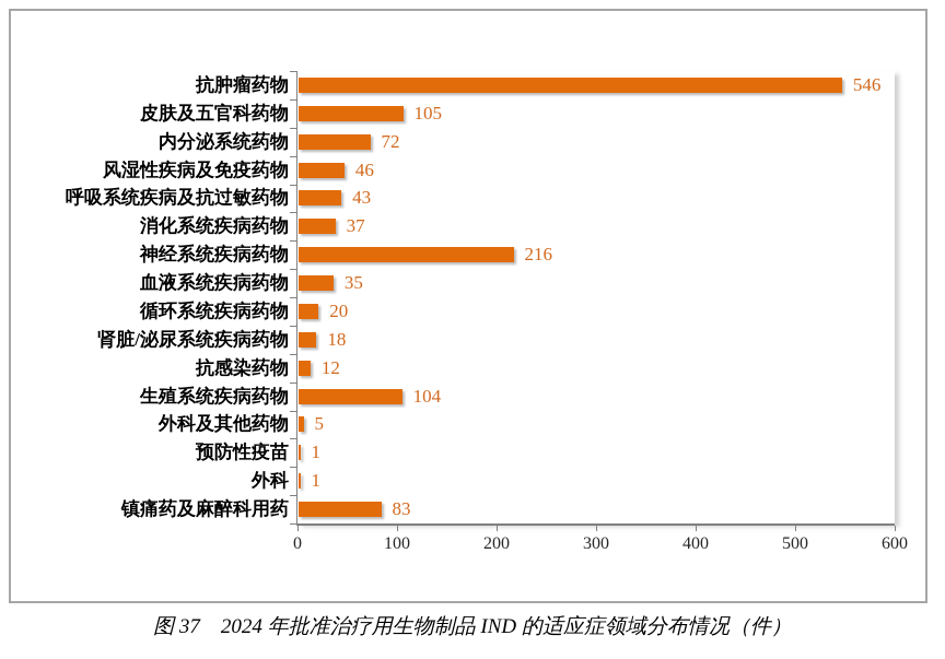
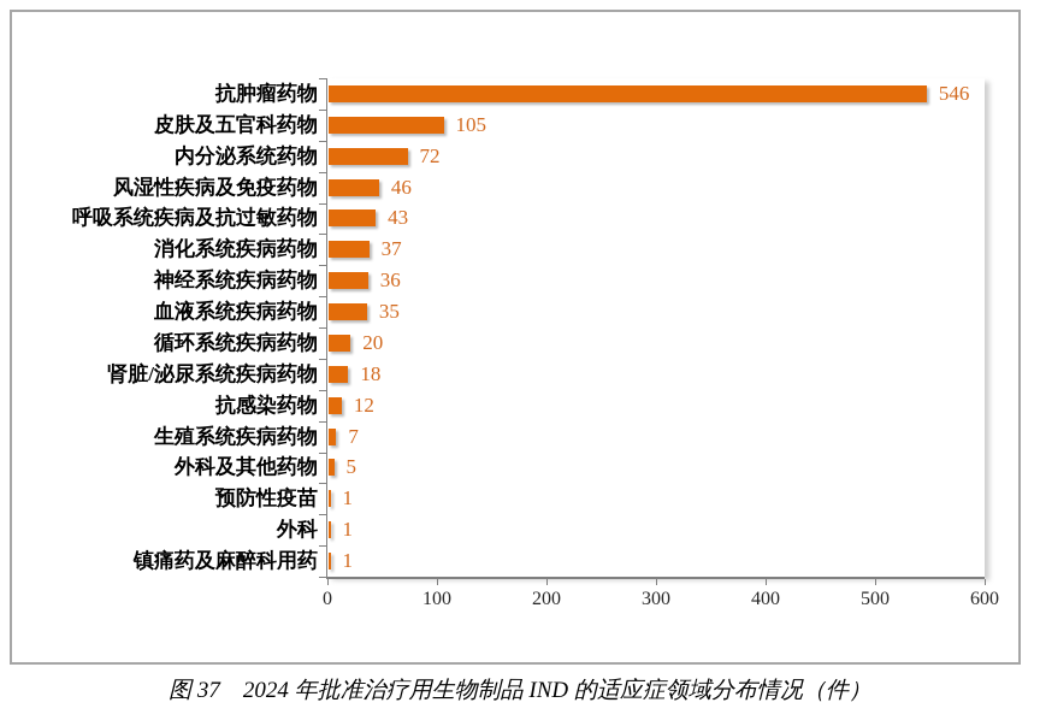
神经系统疾病药物: 216 -> 36
生殖系统疾病药物: 104 -> 7
镇痛药及麻醉科用药: 83 -> 1
